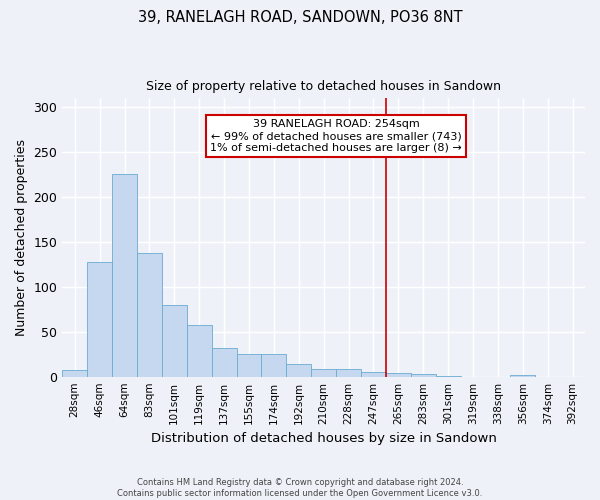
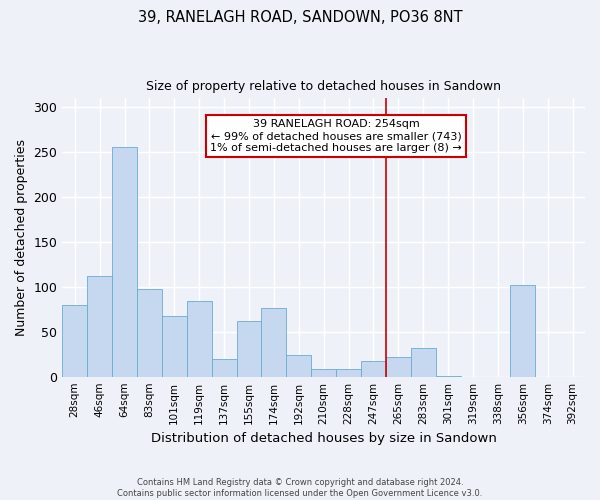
28sqm: 7 -> 80
46sqm: 128 -> 112
64sqm: 226 -> 256
83sqm: 138 -> 98
101sqm: 80 -> 68
119sqm: 58 -> 84
137sqm: 32 -> 20
155sqm: 25 -> 62
174sqm: 25 -> 76
192sqm: 14 -> 24
247sqm: 5 -> 18
265sqm: 4 -> 22
283sqm: 3 -> 32
356sqm: 2 -> 102
